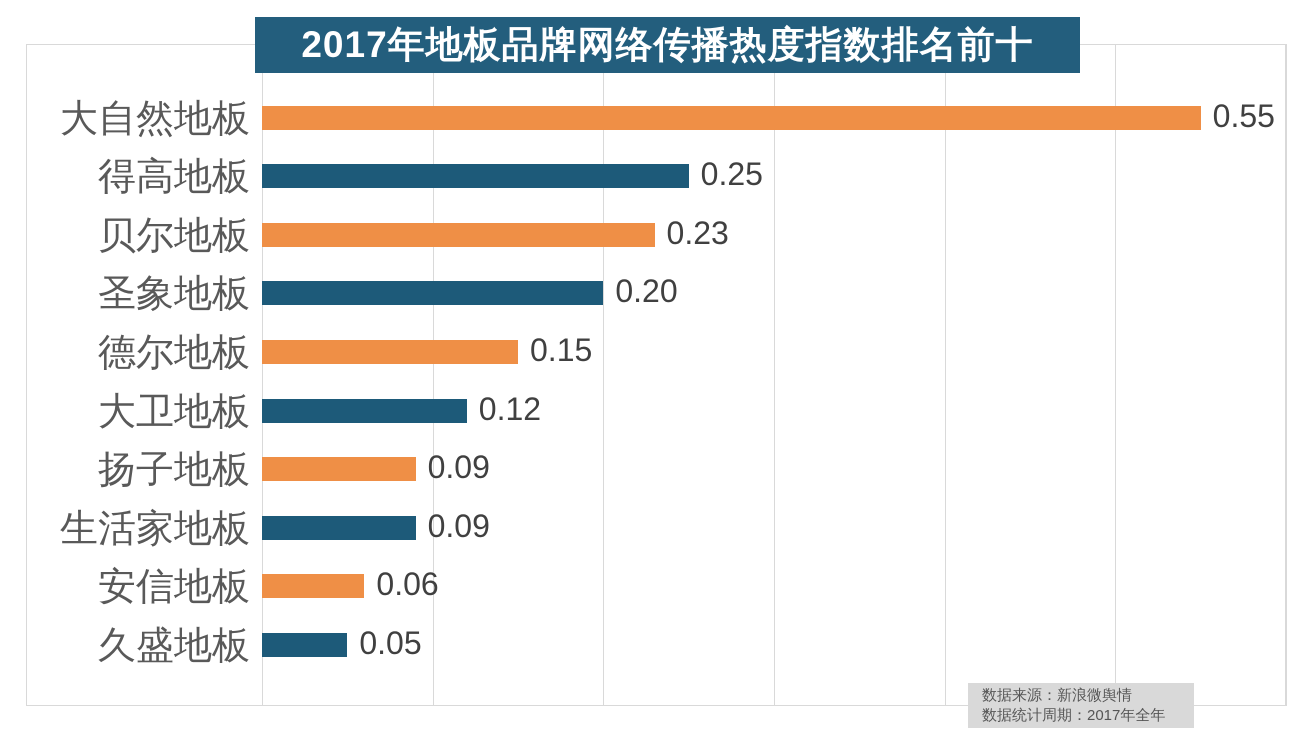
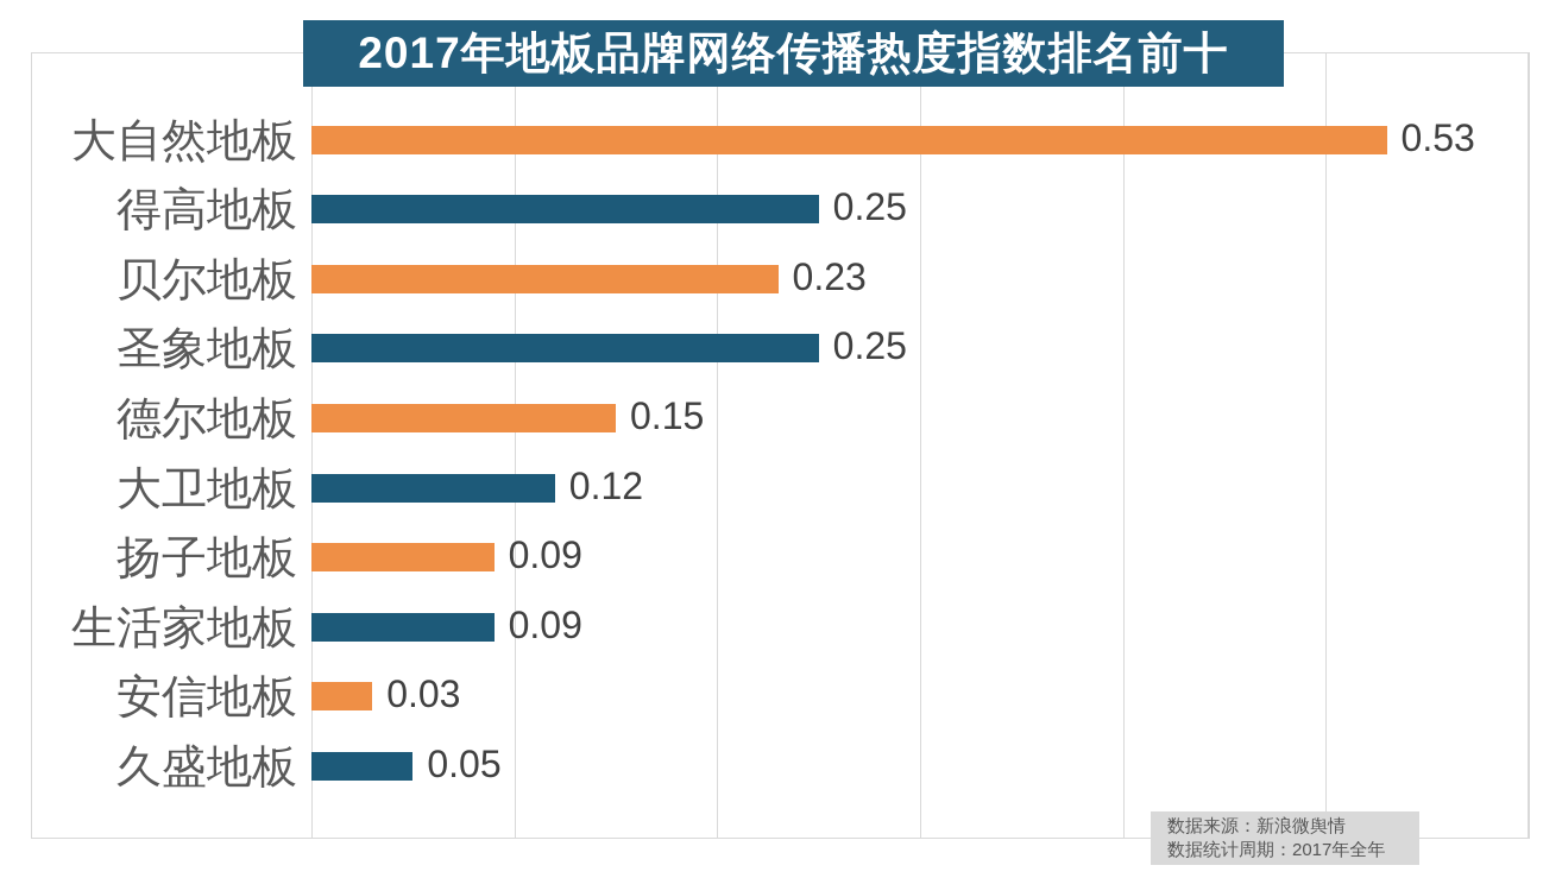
大自然地板: 0.55 -> 0.53
圣象地板: 0.20 -> 0.25
安信地板: 0.06 -> 0.03
